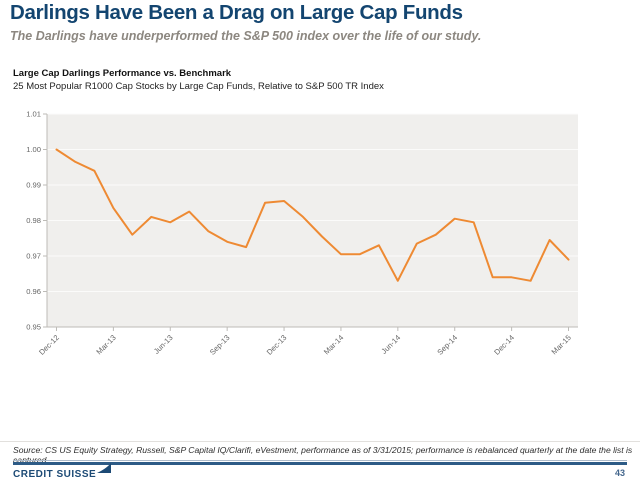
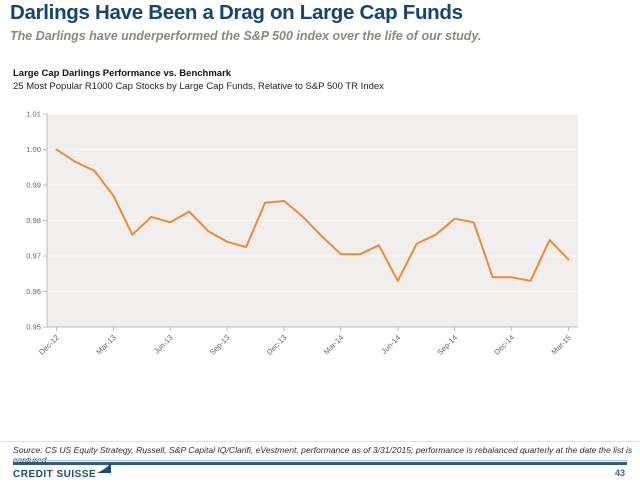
Mar-13: 0.984 -> 0.987
